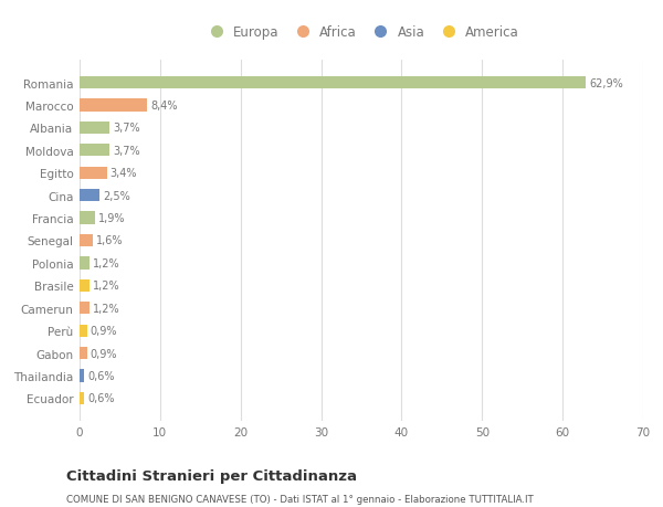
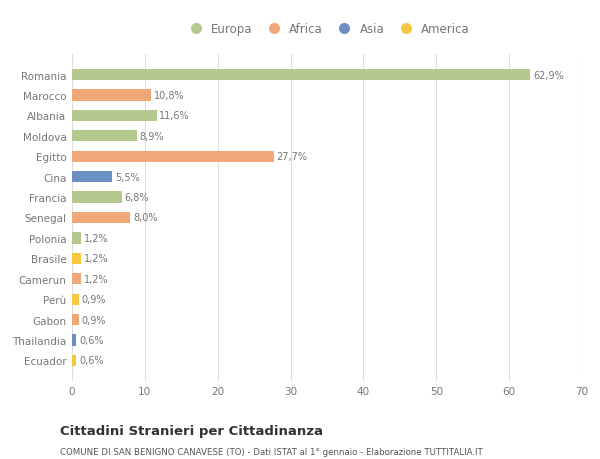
Marocco: 8,4% -> 10,8%
Albania: 3,7% -> 11,6%
Moldova: 3,7% -> 8,9%
Egitto: 3,4% -> 27,7%
Cina: 2,5% -> 5,5%
Francia: 1,9% -> 6,8%
Senegal: 1,6% -> 8,0%
